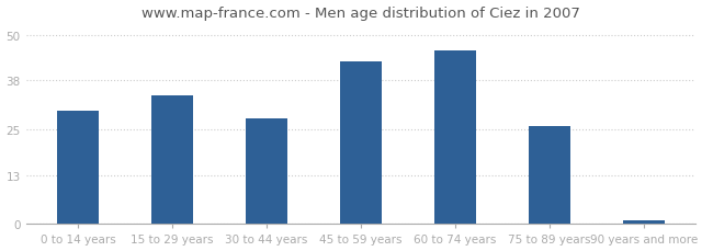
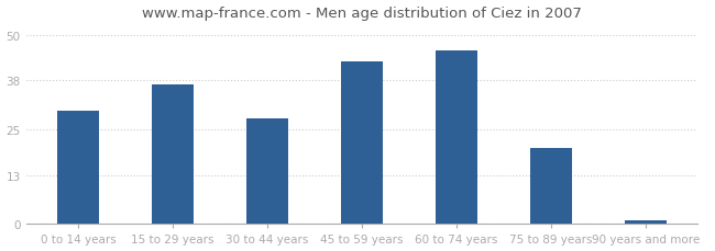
15 to 29 years: 34 -> 37
75 to 89 years: 26 -> 20
